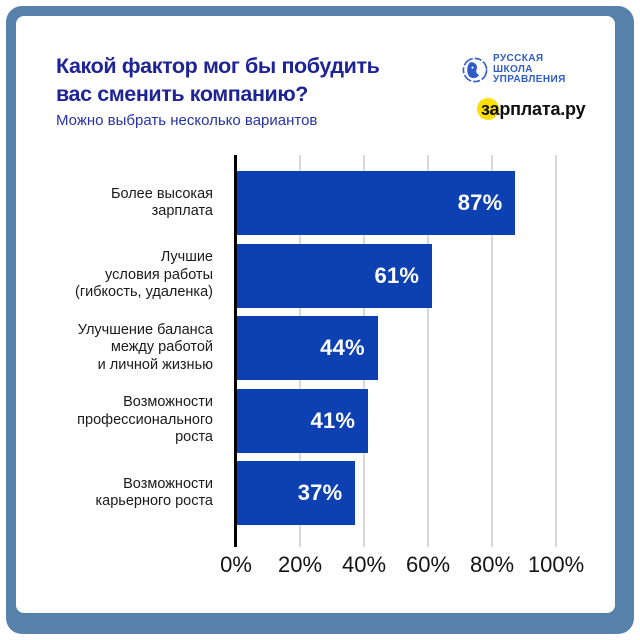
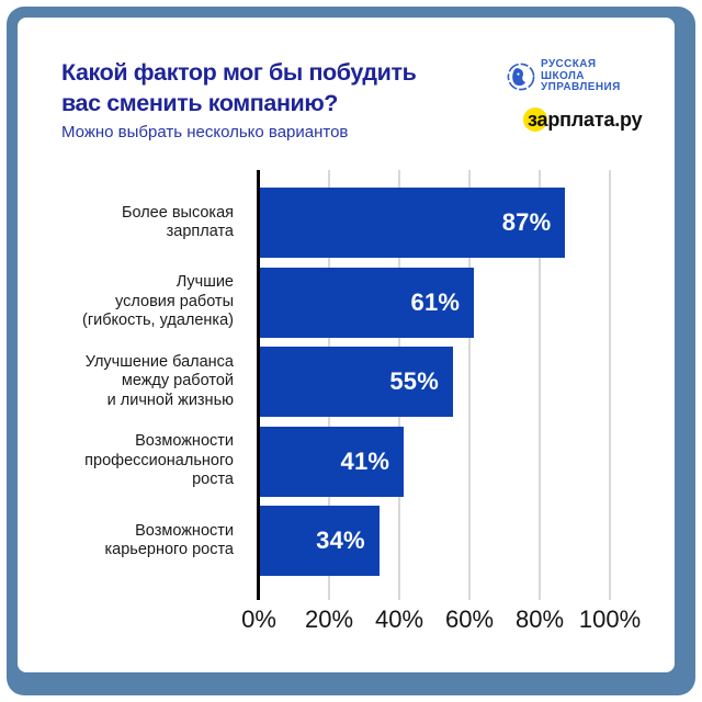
Улучшение баланса между работой и личной жизнью: 44% -> 55%
Возможности карьерного роста: 37% -> 34%
